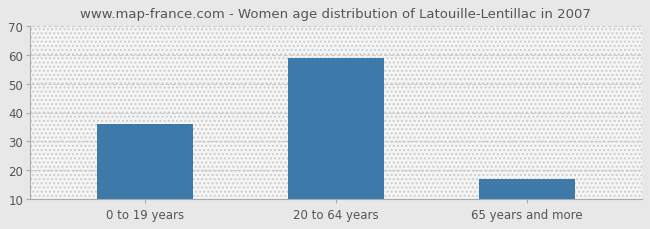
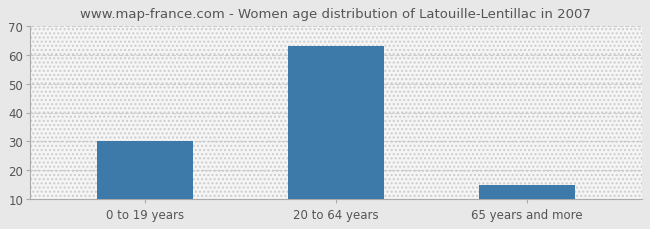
0 to 19 years: 36 -> 30
20 to 64 years: 59 -> 63
65 years and more: 17 -> 15
